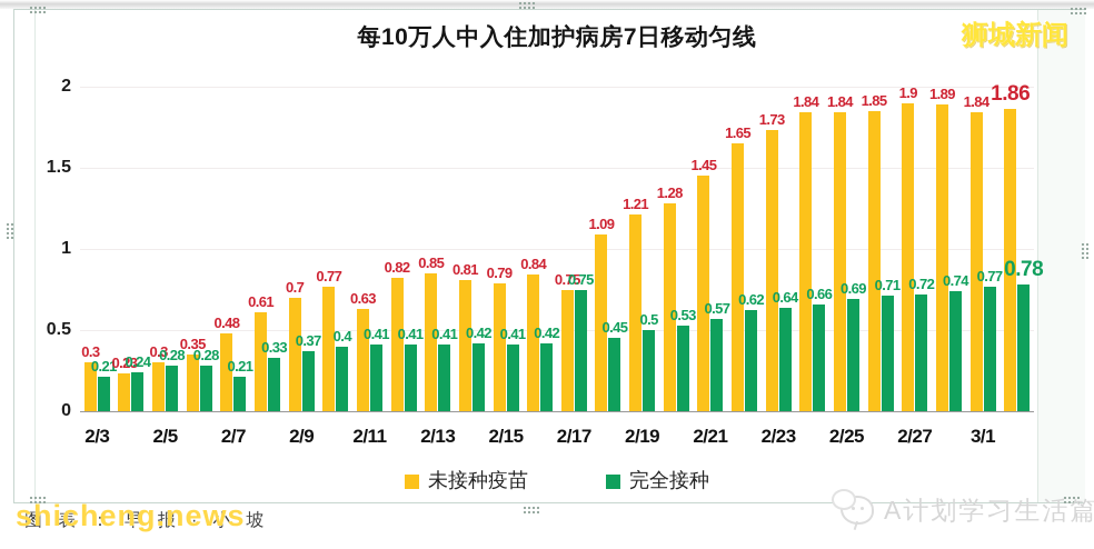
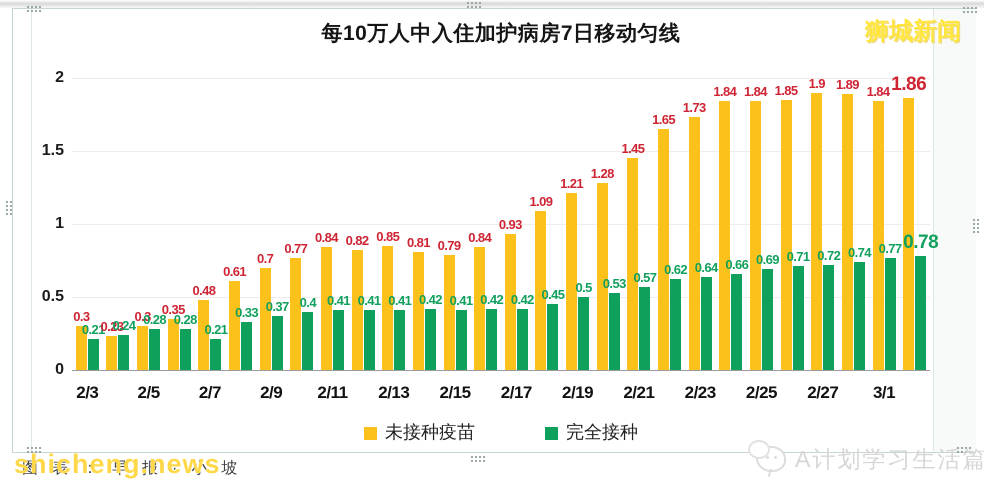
未接种疫苗/2/11: 0.63 -> 0.84
未接种疫苗/2/17: 0.75 -> 0.93
完全接种/2/17: 0.75 -> 0.42
